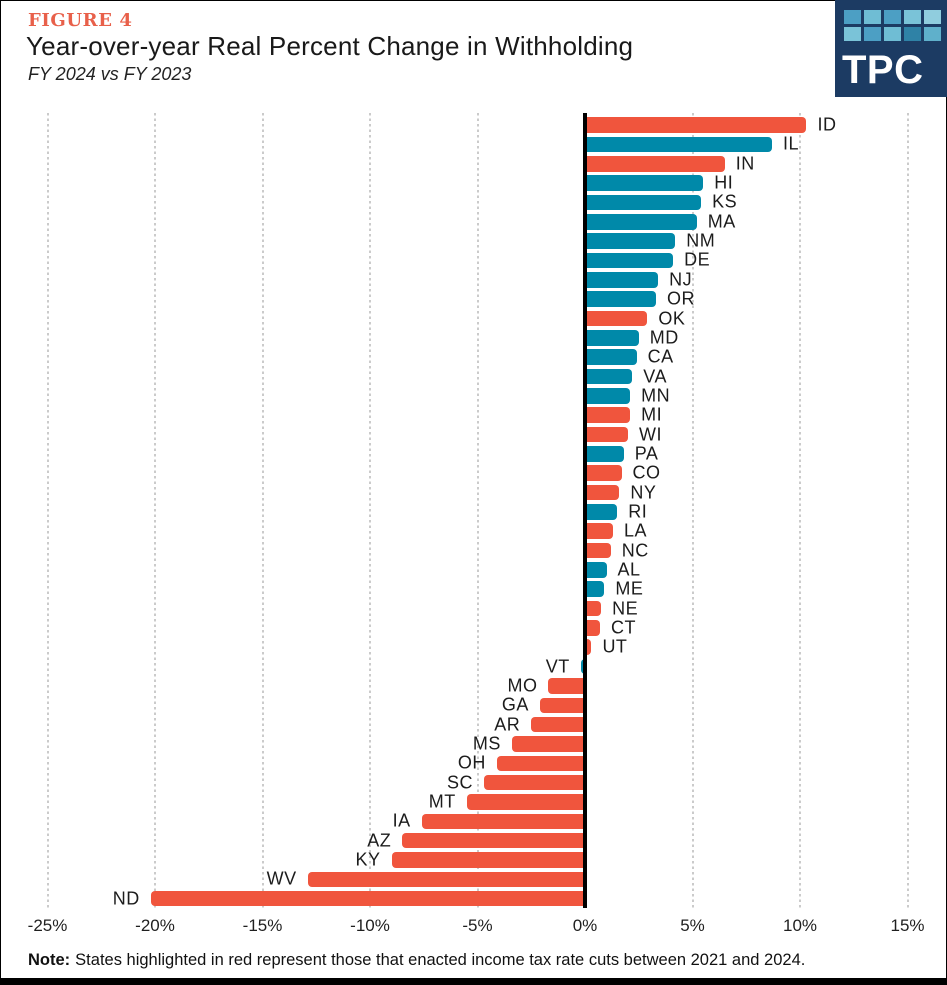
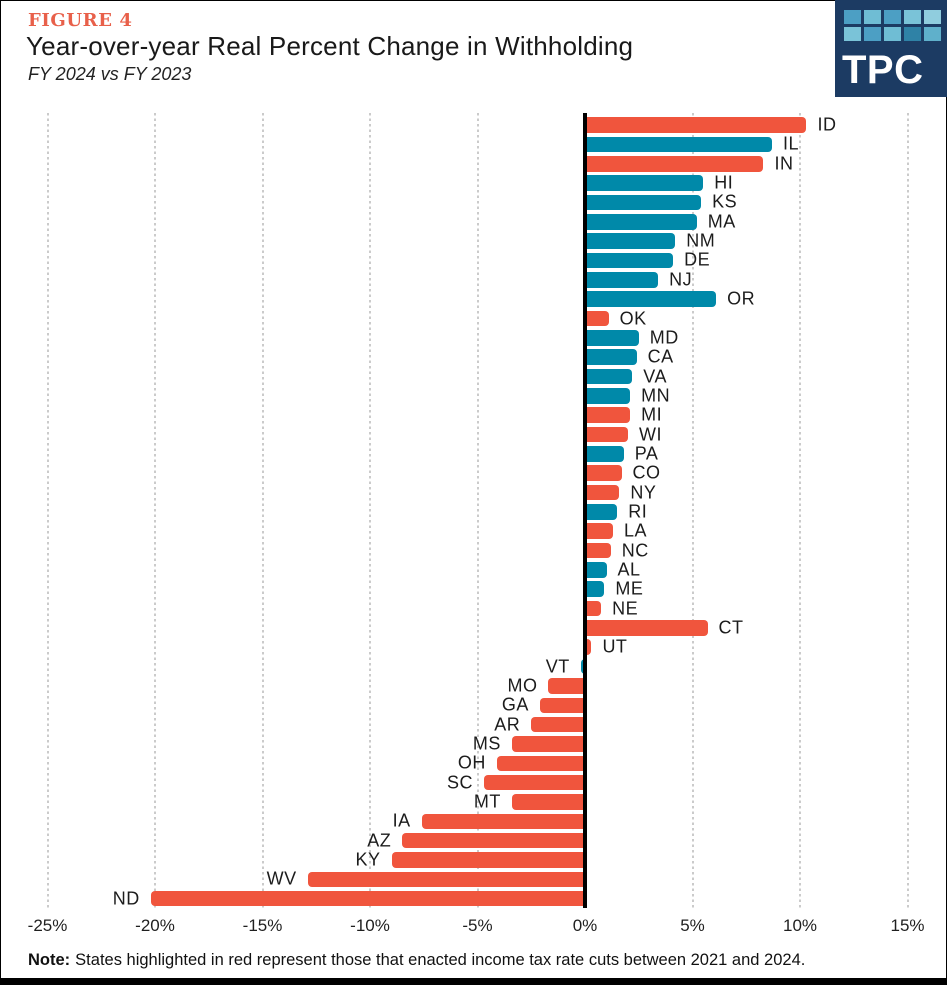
IN: 6.5% -> 8.3%
OR: 3.3% -> 6.1%
OK: 2.9% -> 1.1%
CT: 0.7% -> 5.7%
MT: -5.5% -> -3.4%
